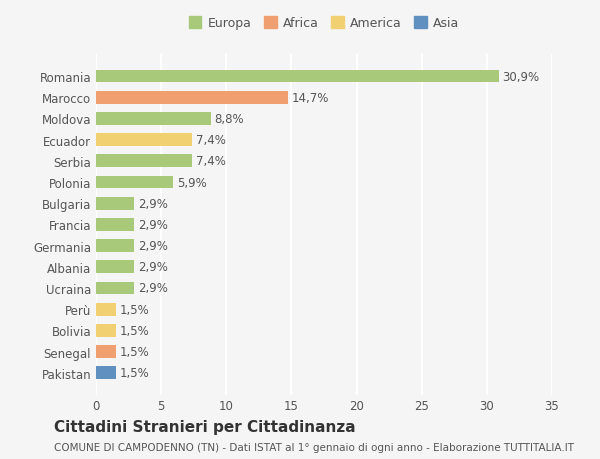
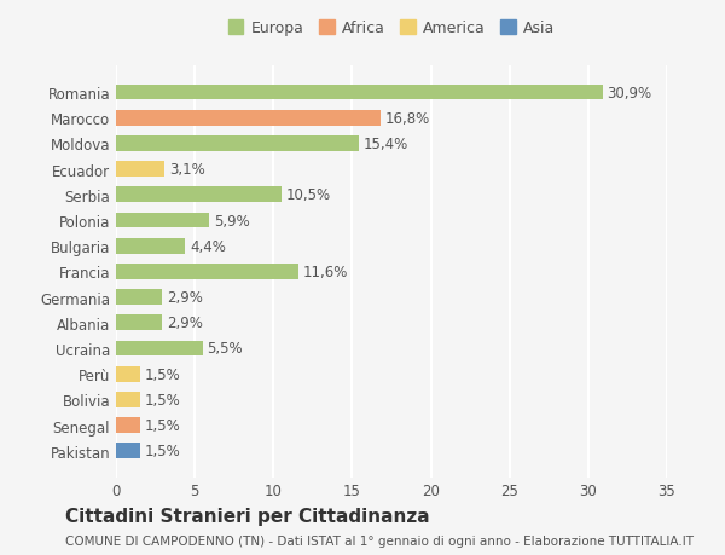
Marocco: 14,7% -> 16,8%
Moldova: 8,8% -> 15,4%
Ecuador: 7,4% -> 3,1%
Serbia: 7,4% -> 10,5%
Bulgaria: 2,9% -> 4,4%
Francia: 2,9% -> 11,6%
Ucraina: 2,9% -> 5,5%
